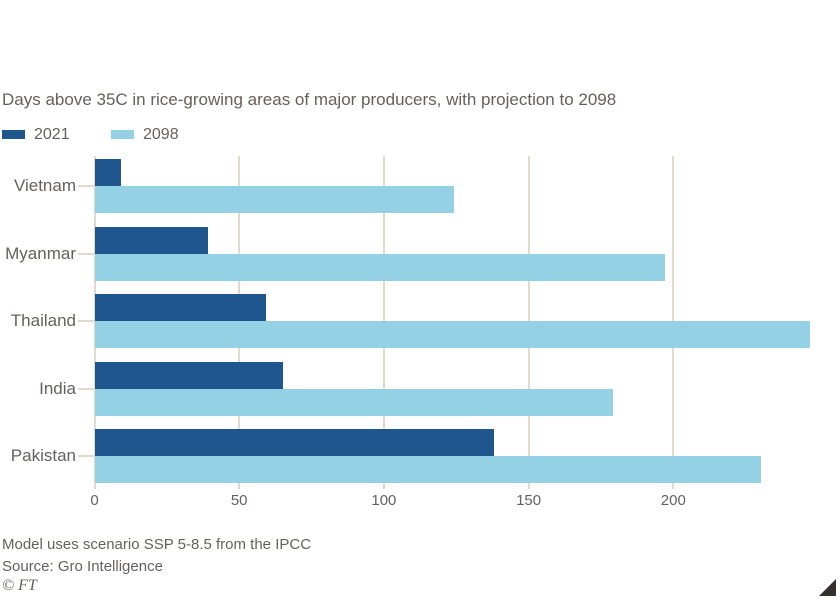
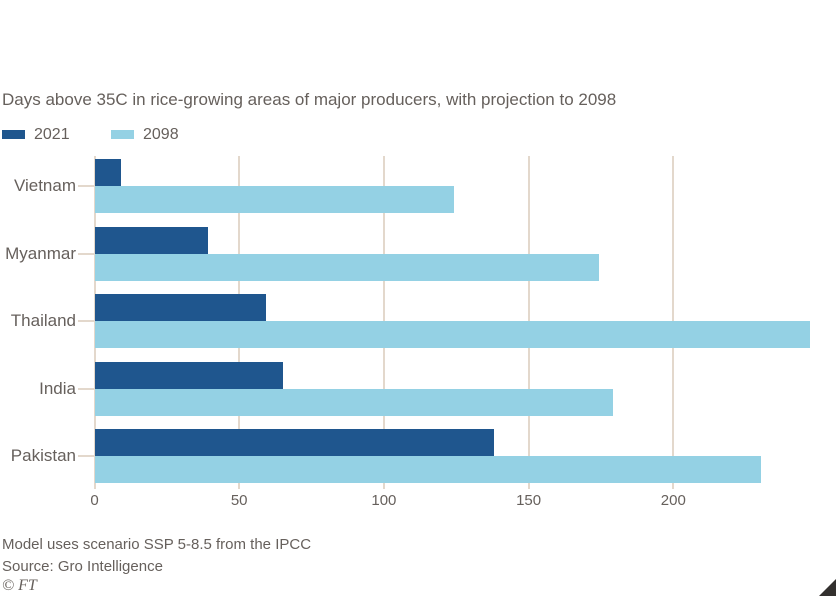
2098/Myanmar: 197 -> 174
